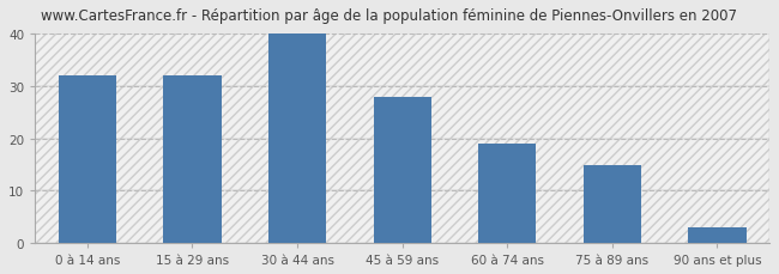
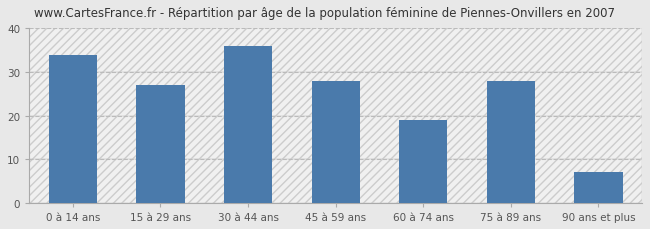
0 à 14 ans: 32 -> 34
15 à 29 ans: 32 -> 27
30 à 44 ans: 40 -> 36
75 à 89 ans: 15 -> 28
90 ans et plus: 3 -> 7
